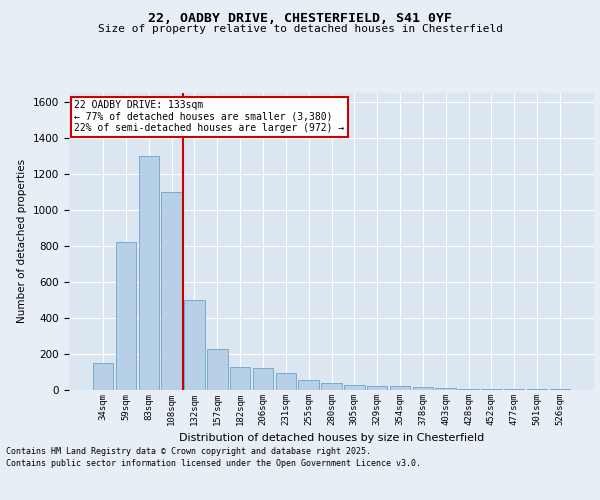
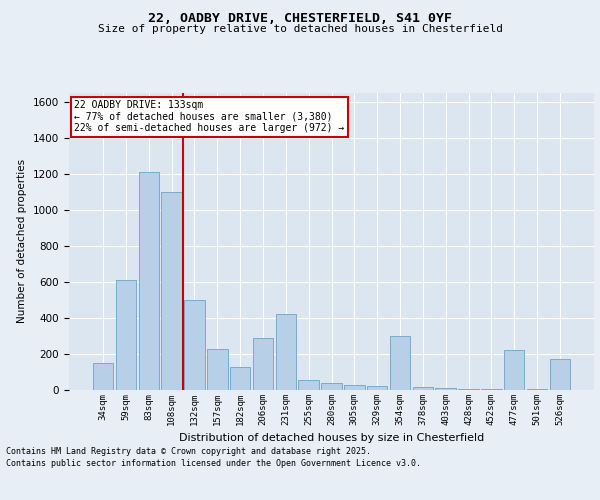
59sqm: 820 -> 610
83sqm: 1300 -> 1210
206sqm: 120 -> 290
231sqm: 100 -> 420
354sqm: 20 -> 300
477sqm: 0 -> 220
526sqm: 0 -> 170
